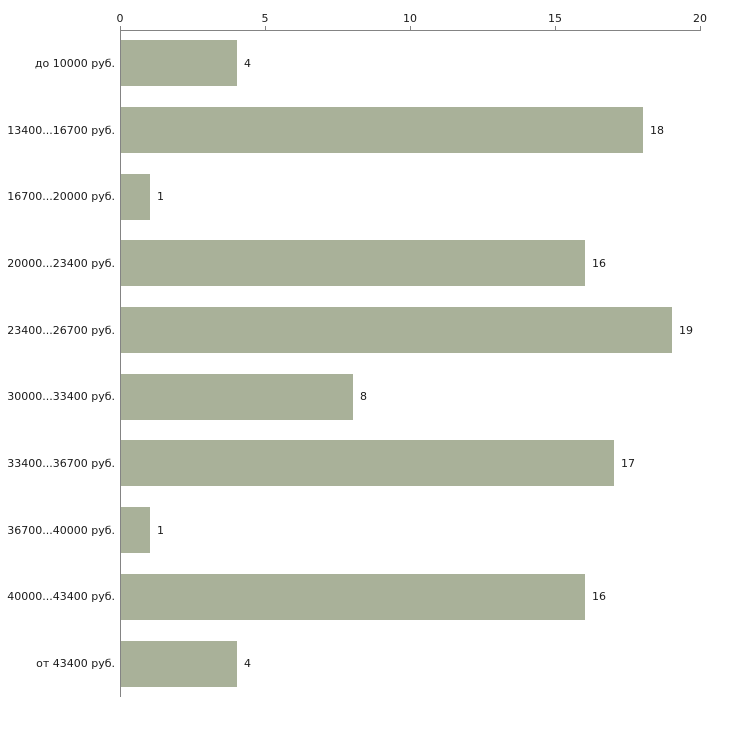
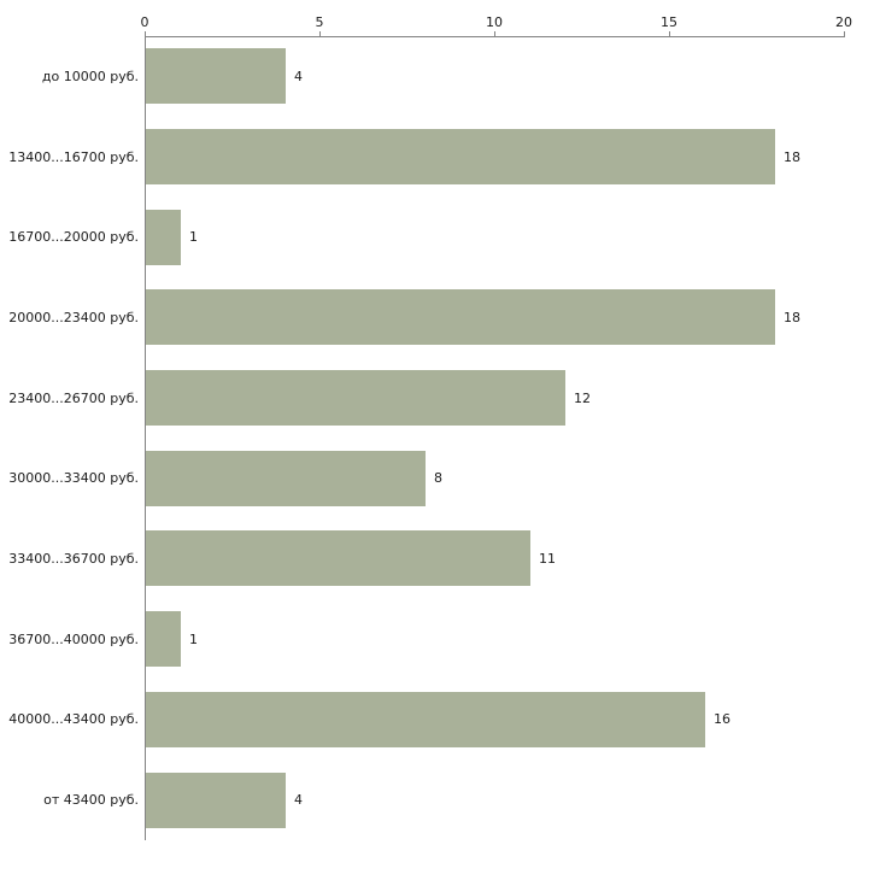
20000...23400 руб.: 16 -> 18
23400...26700 руб.: 19 -> 12
33400...36700 руб.: 17 -> 11
